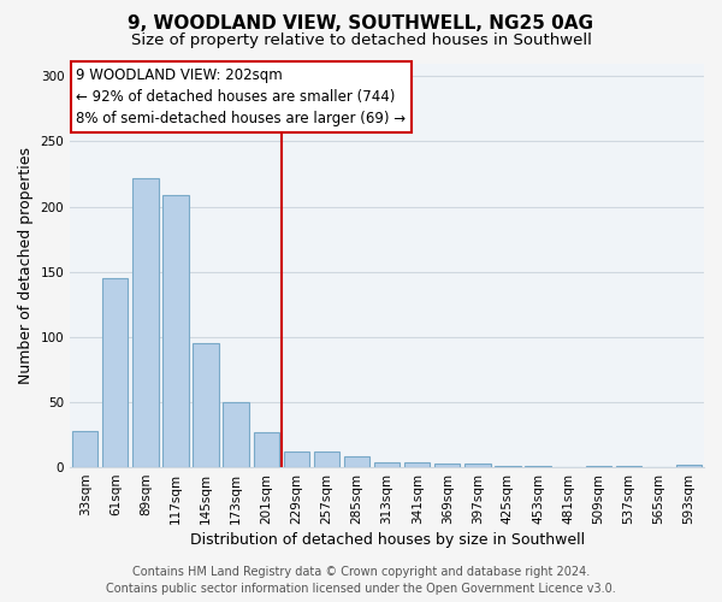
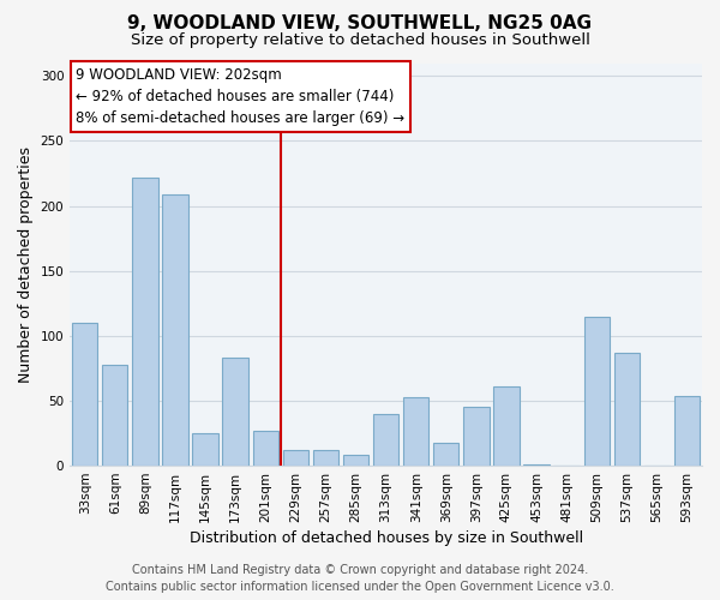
33sqm: 28 -> 110
61sqm: 145 -> 78
145sqm: 95 -> 25
173sqm: 50 -> 83
313sqm: 4 -> 40
341sqm: 4 -> 53
369sqm: 3 -> 18
397sqm: 3 -> 45
425sqm: 1 -> 61
509sqm: 1 -> 115
537sqm: 1 -> 87
593sqm: 2 -> 54
